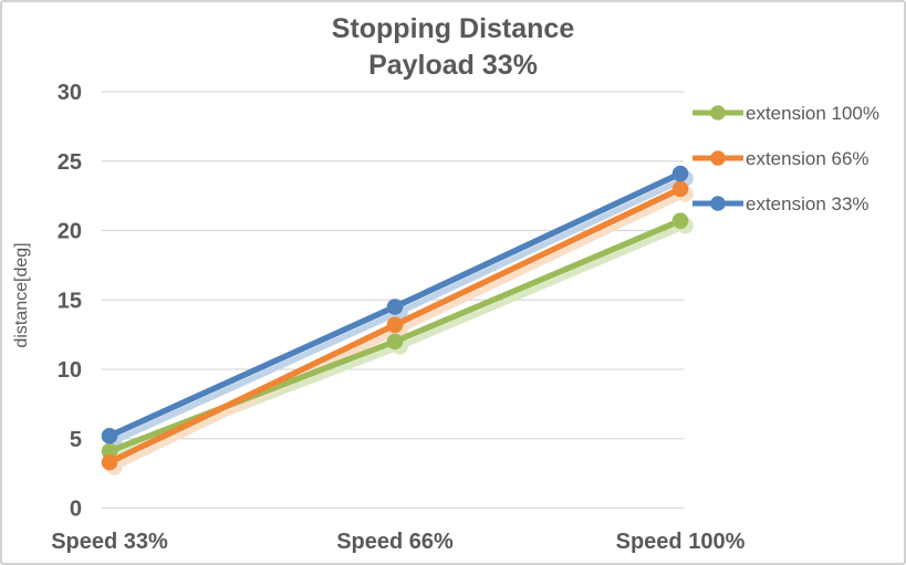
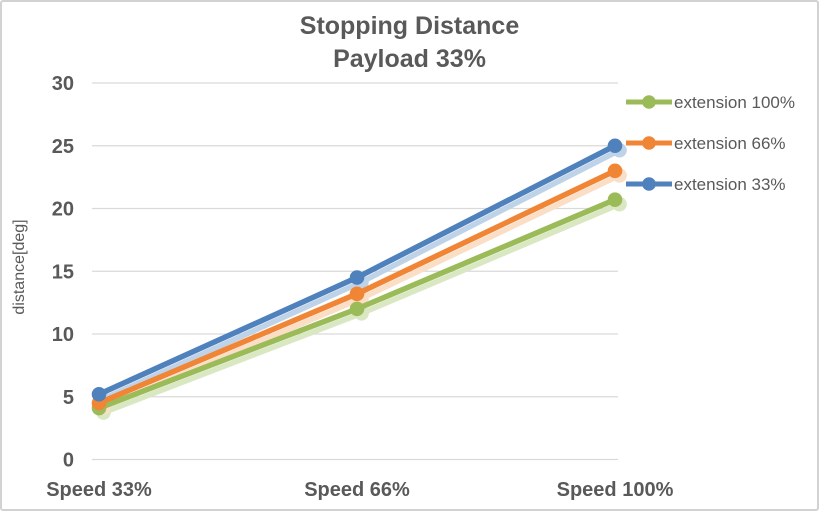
extension 66%/Speed 33%: 3.3 -> 4.5
extension 33%/Speed 100%: 24.1 -> 25.0
